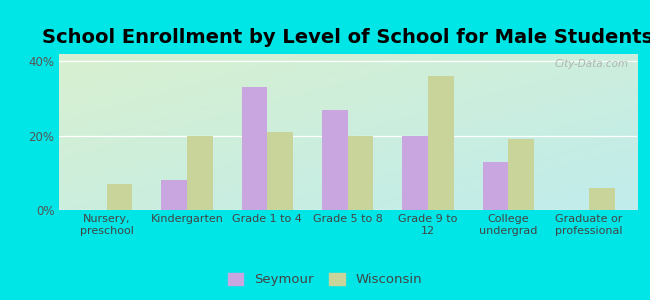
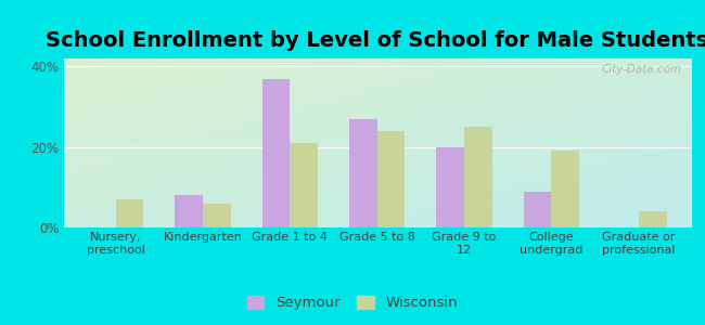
Wisconsin/Kindergarten: 20% -> 6%
Seymour/Grade 1 to 4: 33% -> 37%
Wisconsin/Grade 5 to 8: 20% -> 24%
Wisconsin/Grade 9 to 12: 36% -> 25%
Seymour/College undergrad: 13% -> 9%
Wisconsin/Graduate or professional: 6% -> 4%
